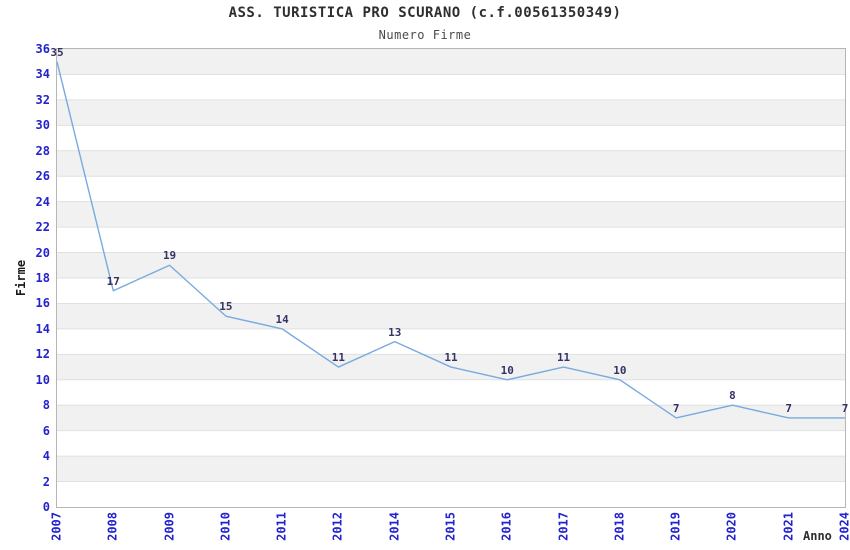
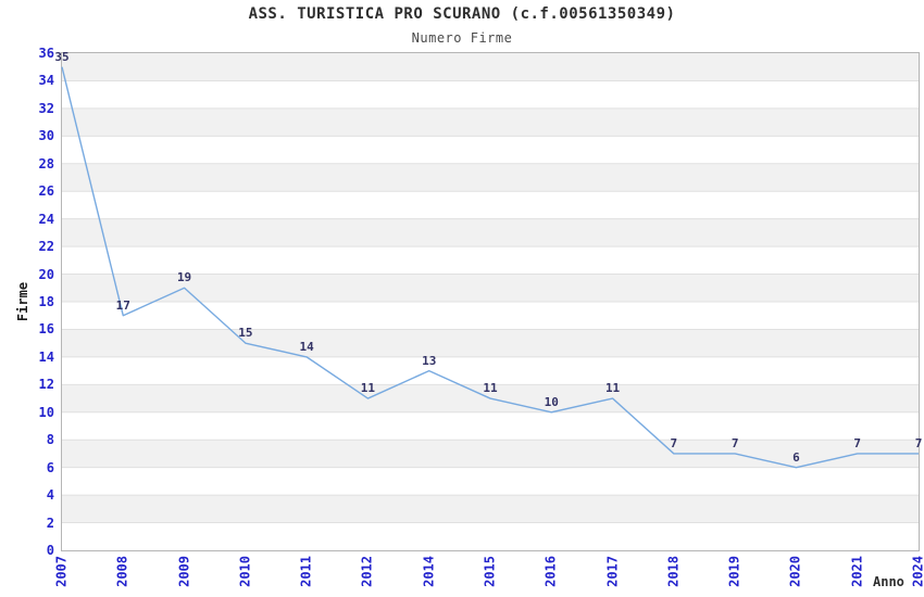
2018: 10 -> 7
2020: 8 -> 6
